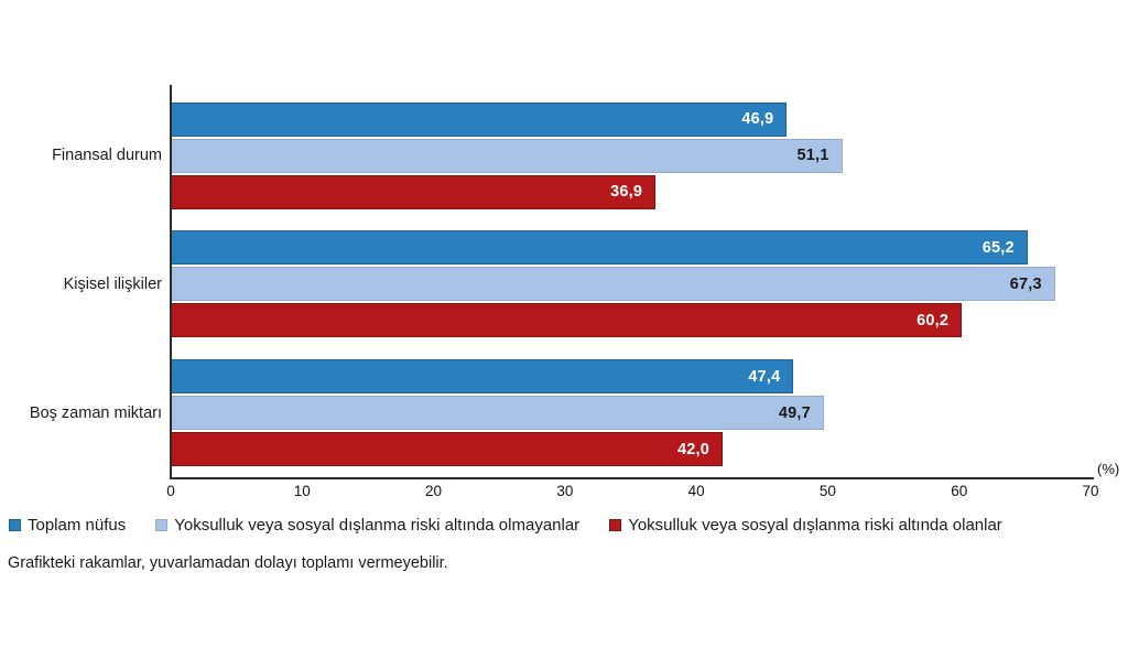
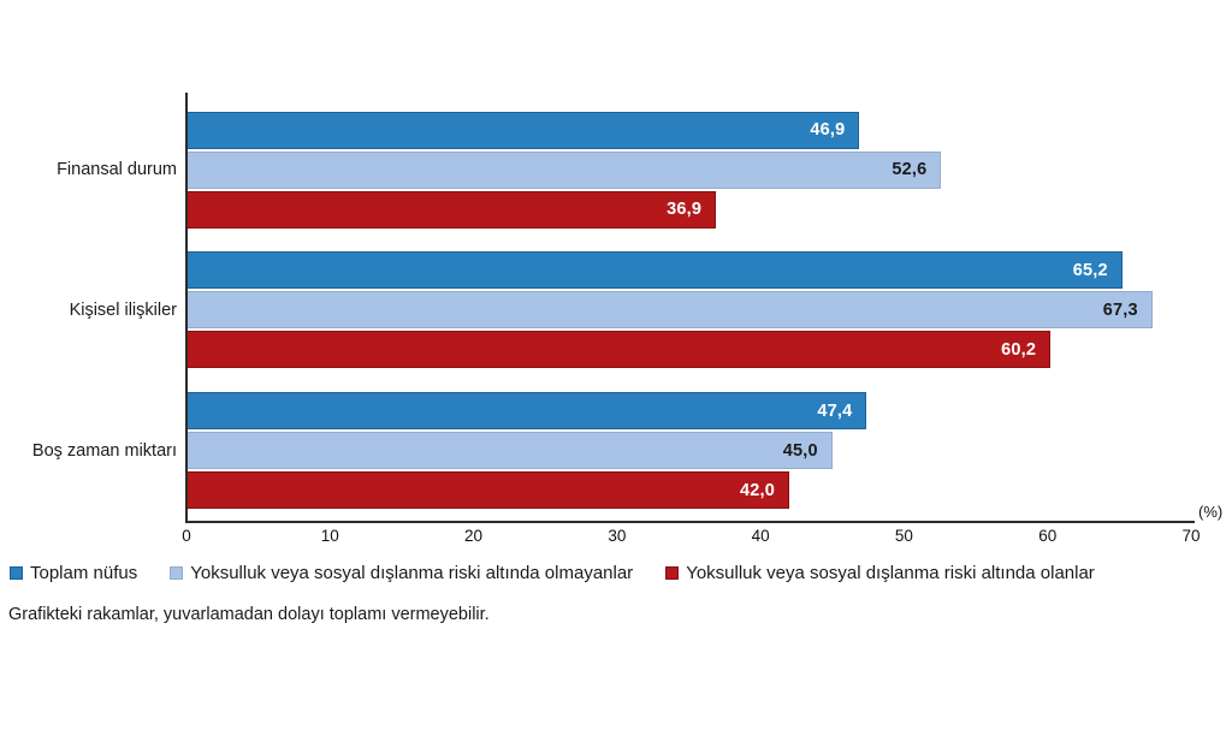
Yoksulluk veya sosyal dışlanma riski altında olmayanlar/Finansal durum: 51,1 -> 52,6
Yoksulluk veya sosyal dışlanma riski altında olmayanlar/Boş zaman miktarı: 49,7 -> 45,0
